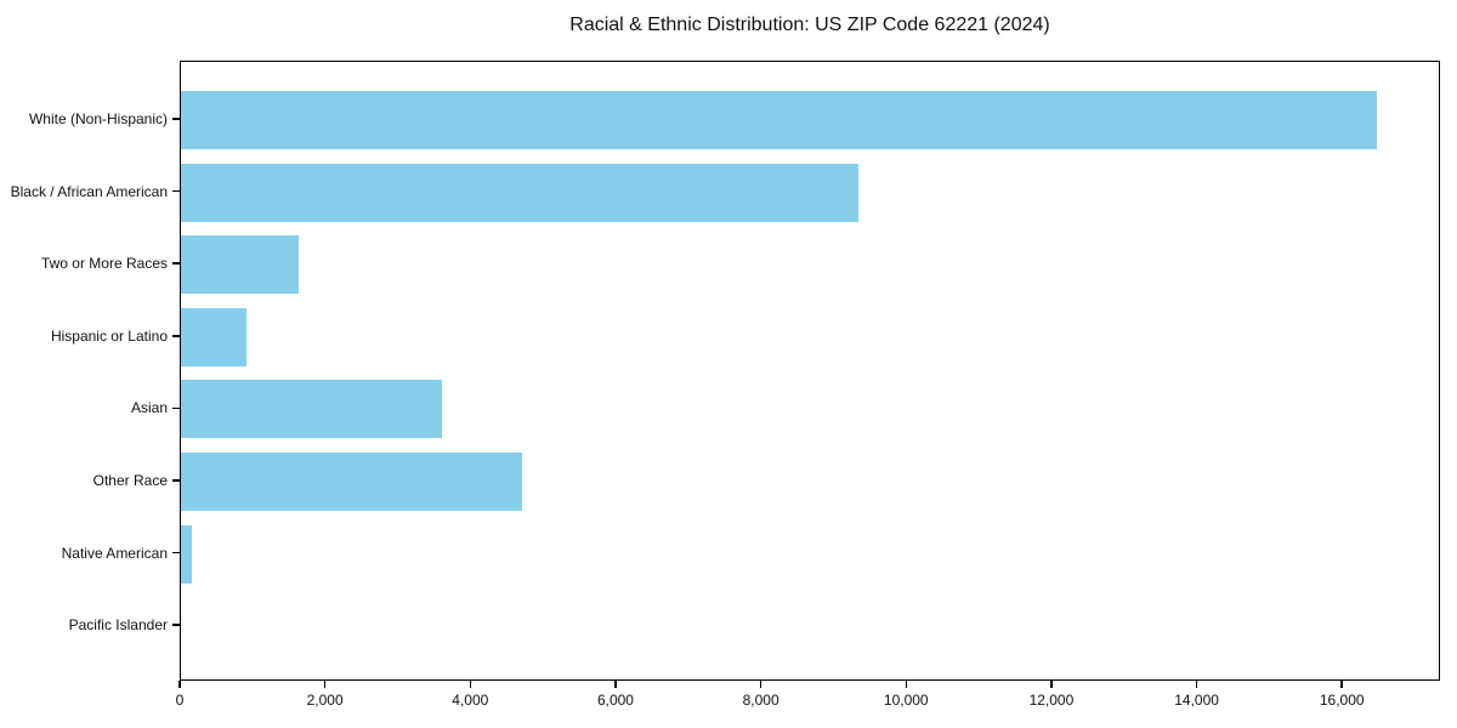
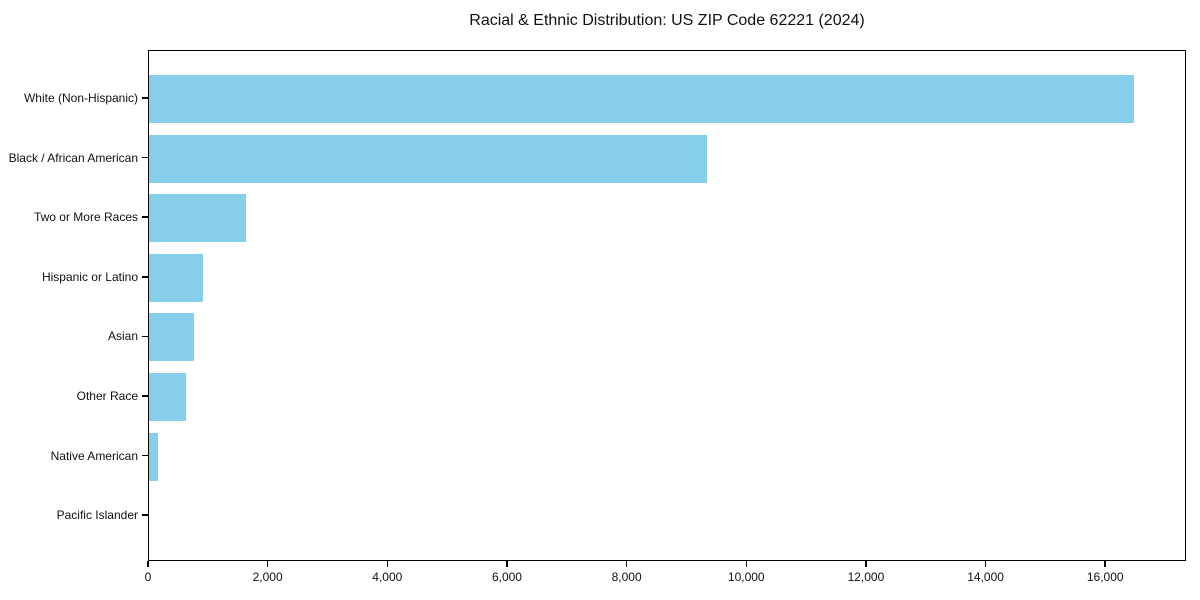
Asian: 3600 -> 800
Other Race: 4700 -> 600
